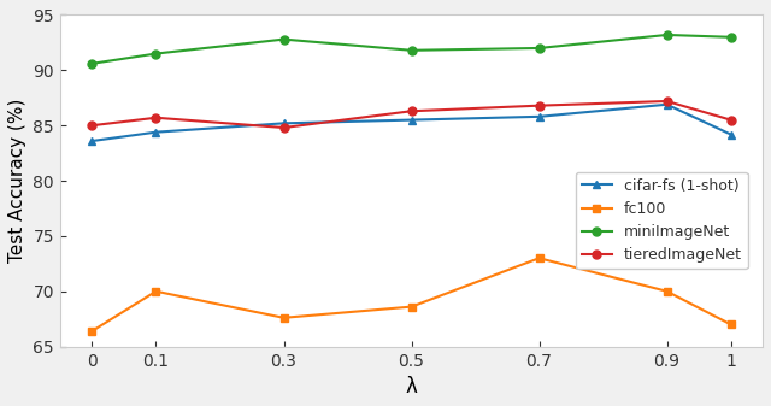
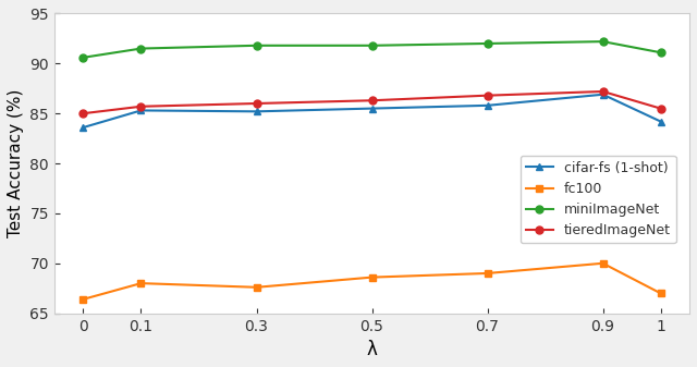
cifar-fs (1-shot)/0.1: 84.4 -> 85.3
fc100/0.1: 70.0 -> 68.0
miniImageNet/0.3: 92.8 -> 91.8
tieredImageNet/0.3: 84.8 -> 86.0
fc100/0.7: 73.0 -> 69.0
miniImageNet/0.9: 93.2 -> 92.2
miniImageNet/1: 93.0 -> 91.1
